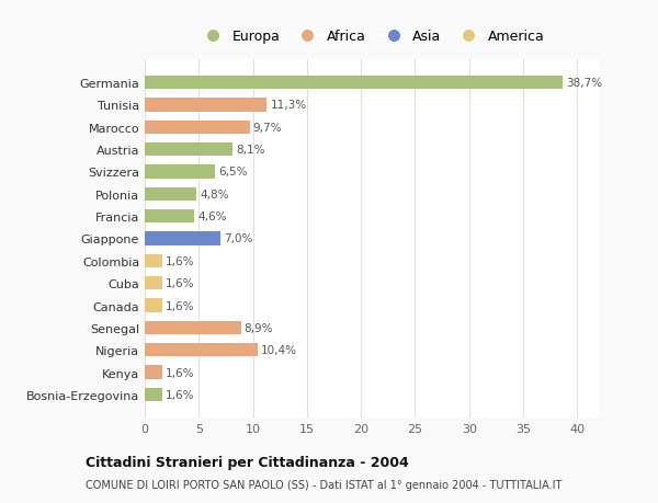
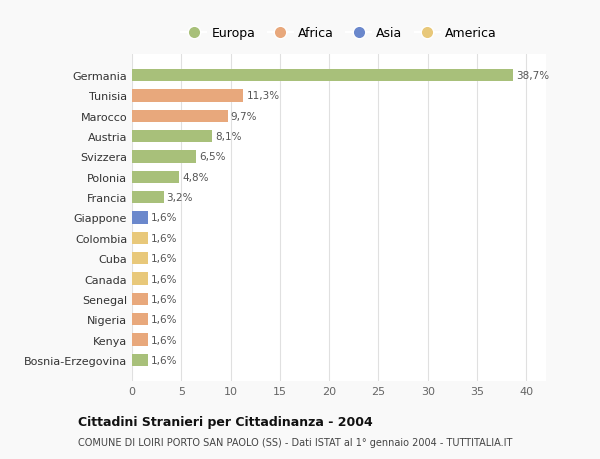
Francia: 4,6% -> 3,2%
Giappone: 7,0% -> 1,6%
Senegal: 8,9% -> 1,6%
Nigeria: 10,4% -> 1,6%
